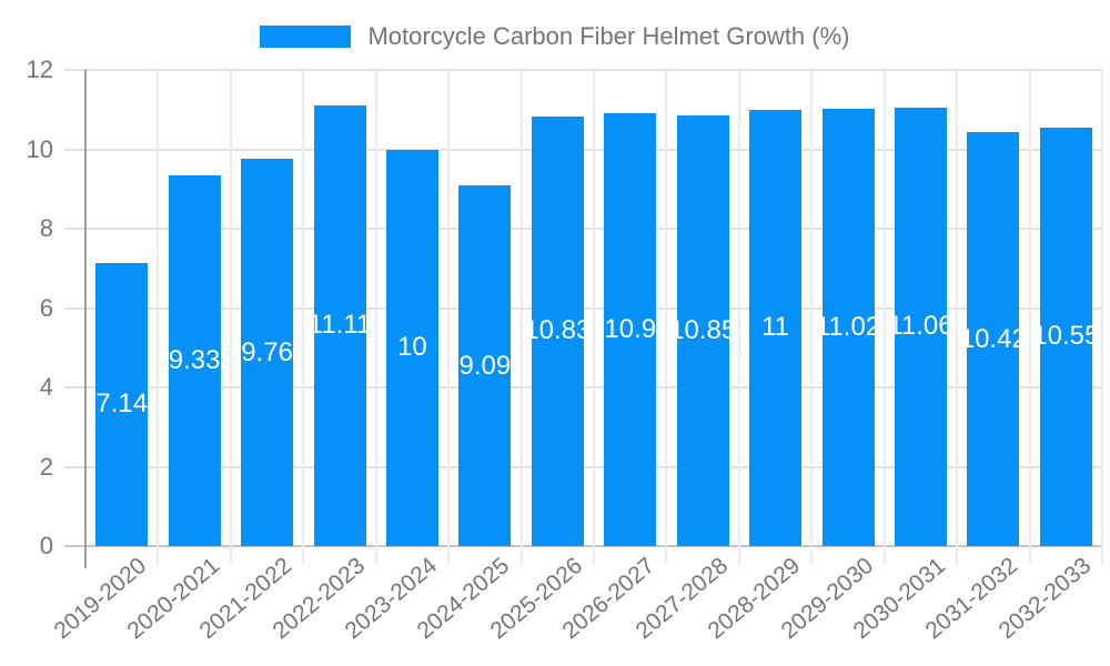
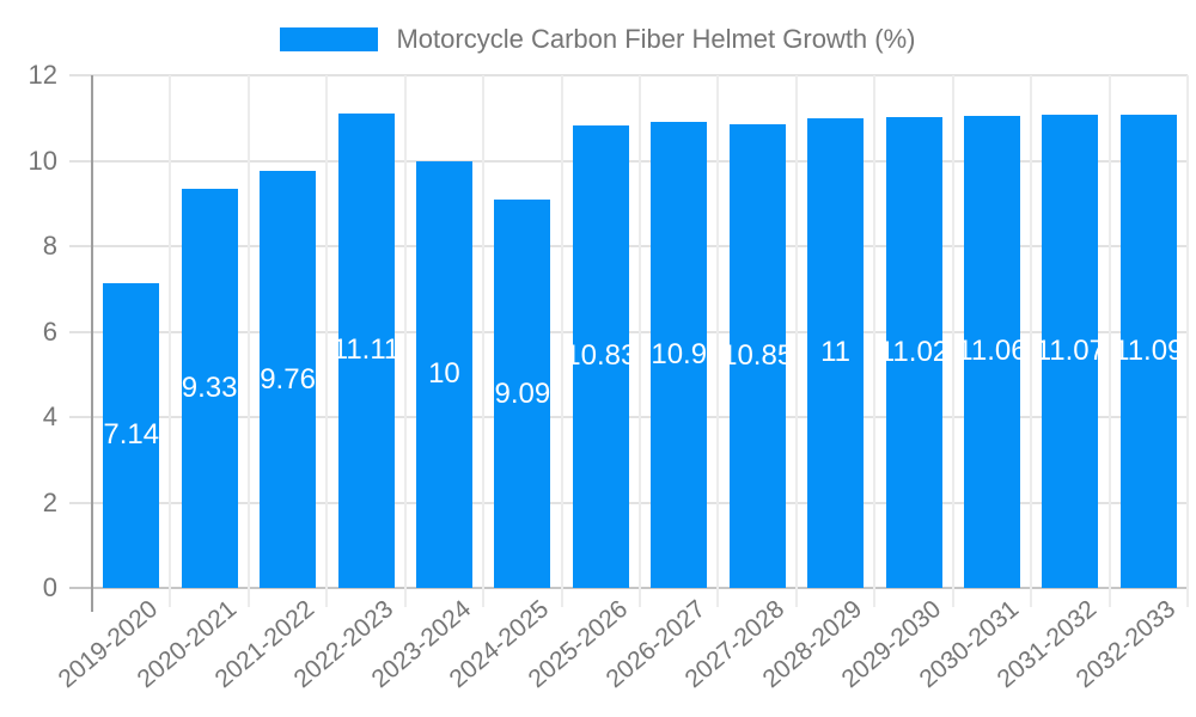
2031-2032: 10.42 -> 11.07
2032-2033: 10.55 -> 11.09
